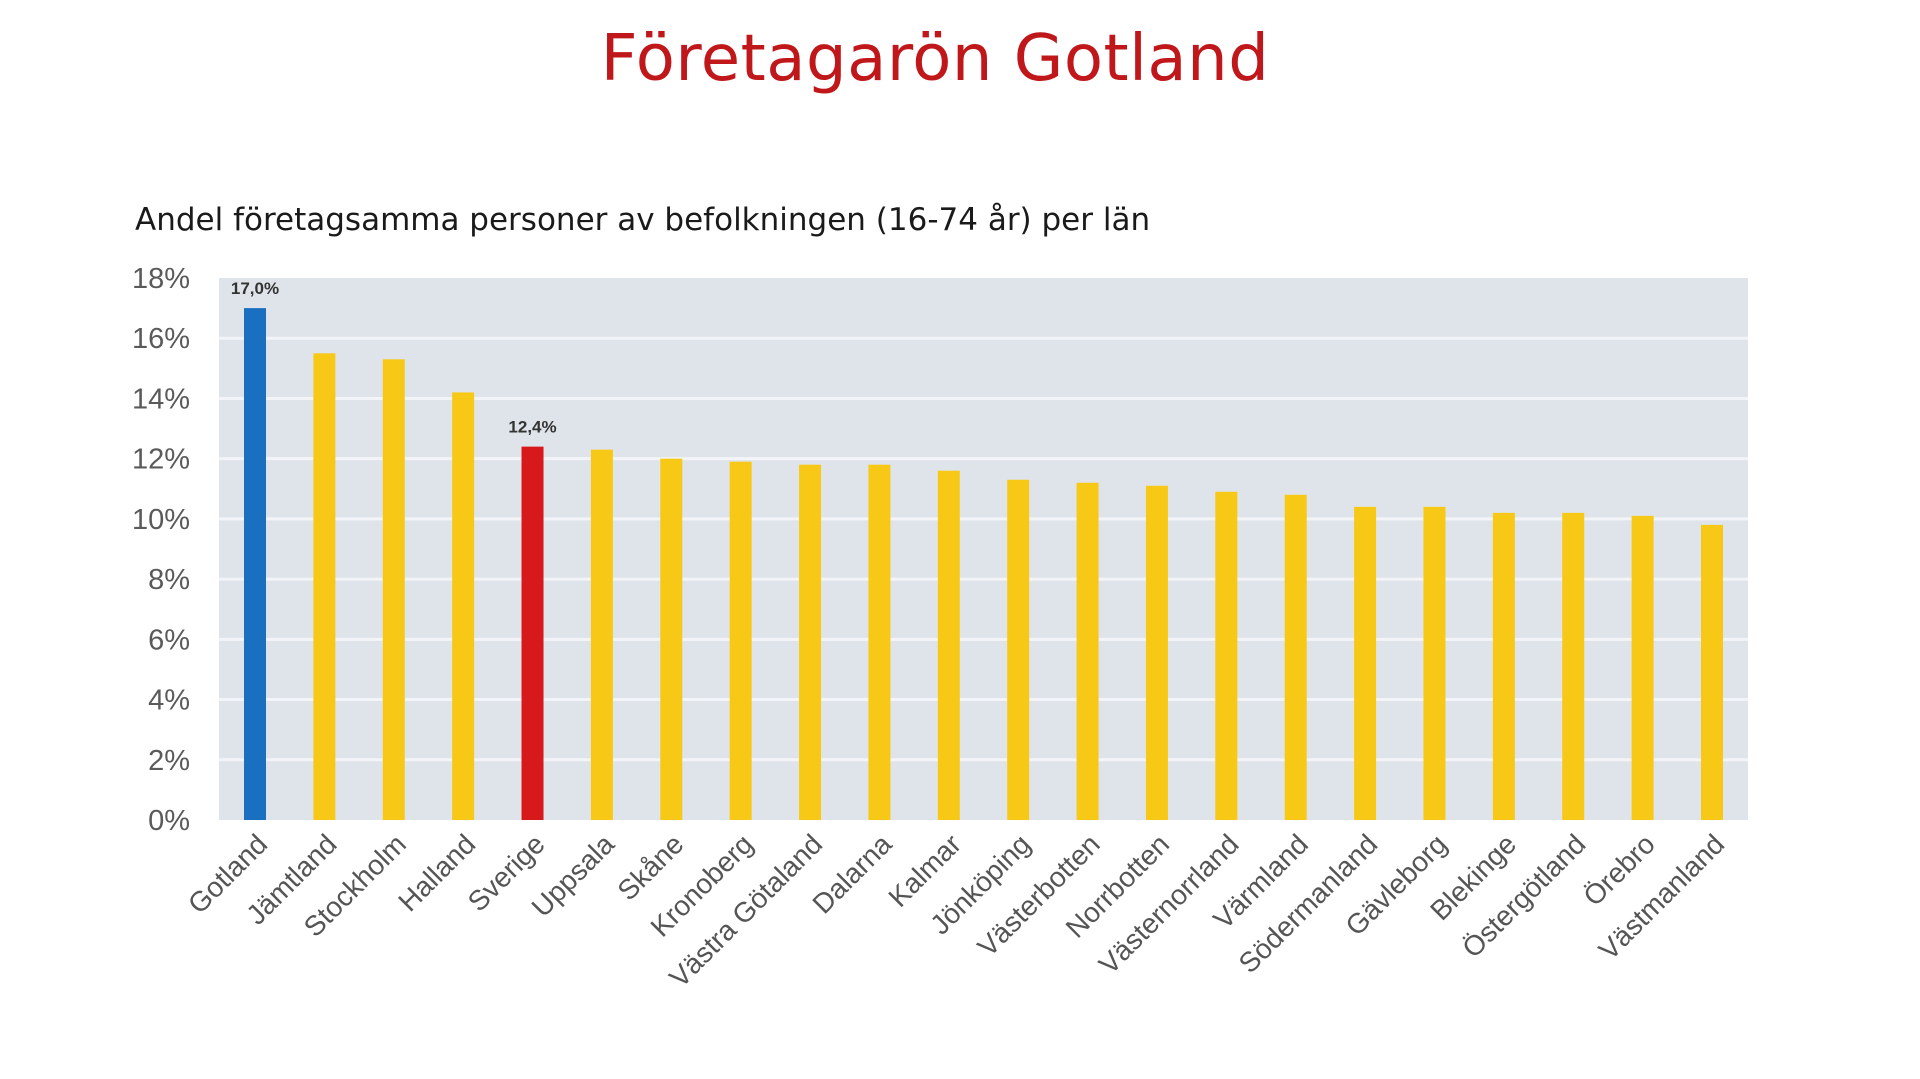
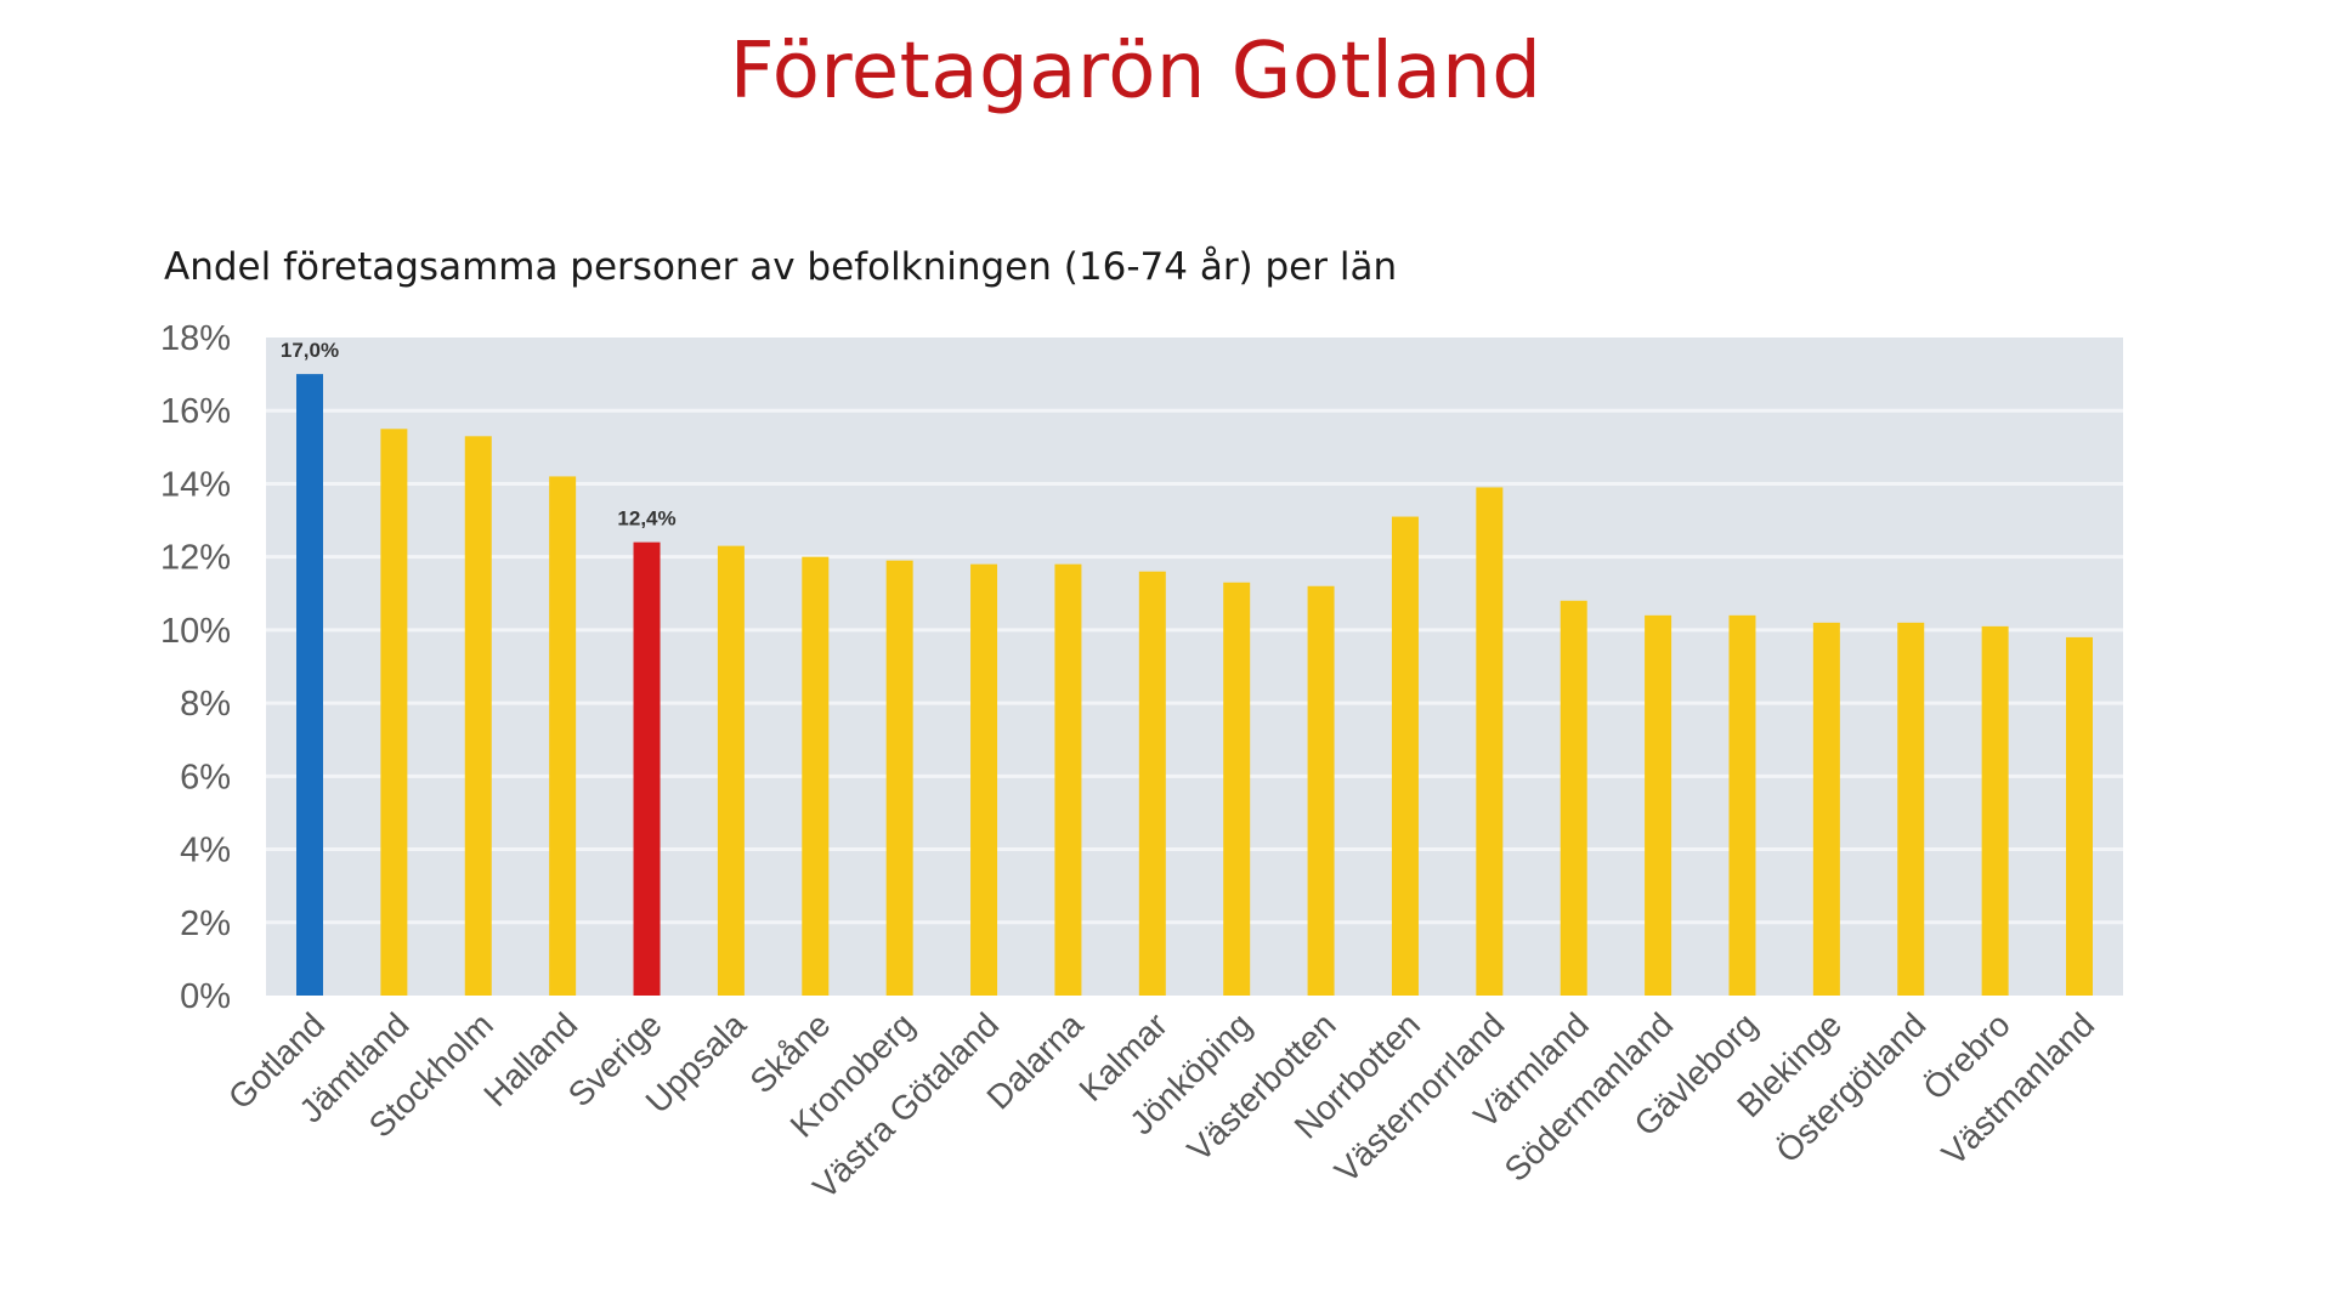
Norrbotten: 11.1% -> 13.1%
Västernorrland: 10.9% -> 13.9%
